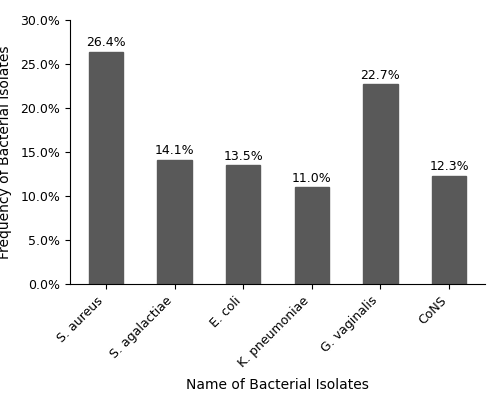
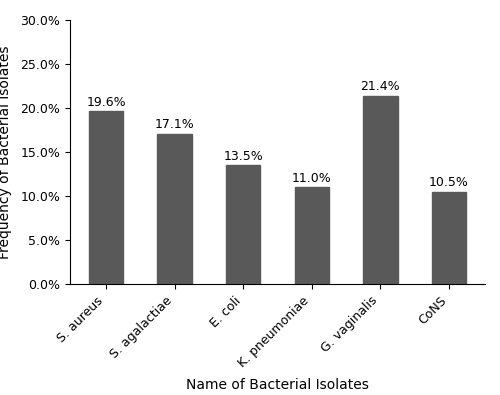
S. aureus: 26.4% -> 19.6%
S. agalactiae: 14.1% -> 17.1%
G. vaginalis: 22.7% -> 21.4%
CoNS: 12.3% -> 10.5%
